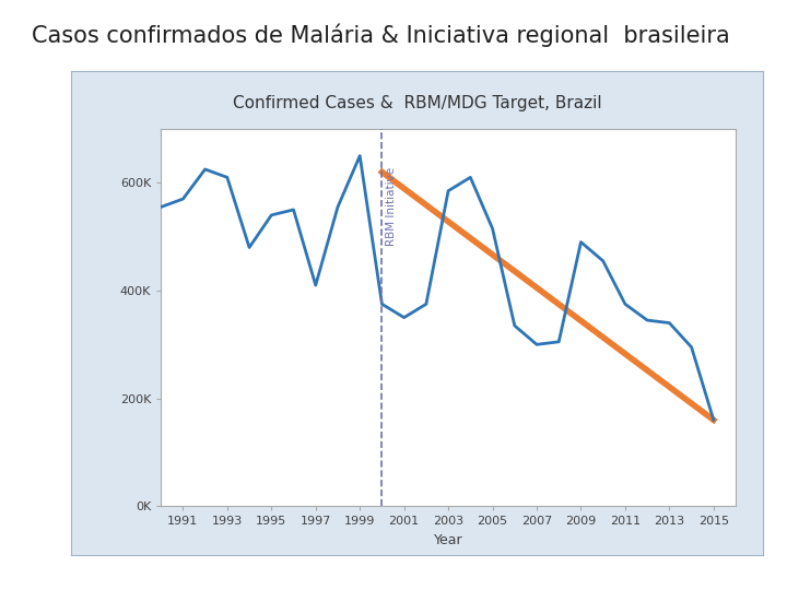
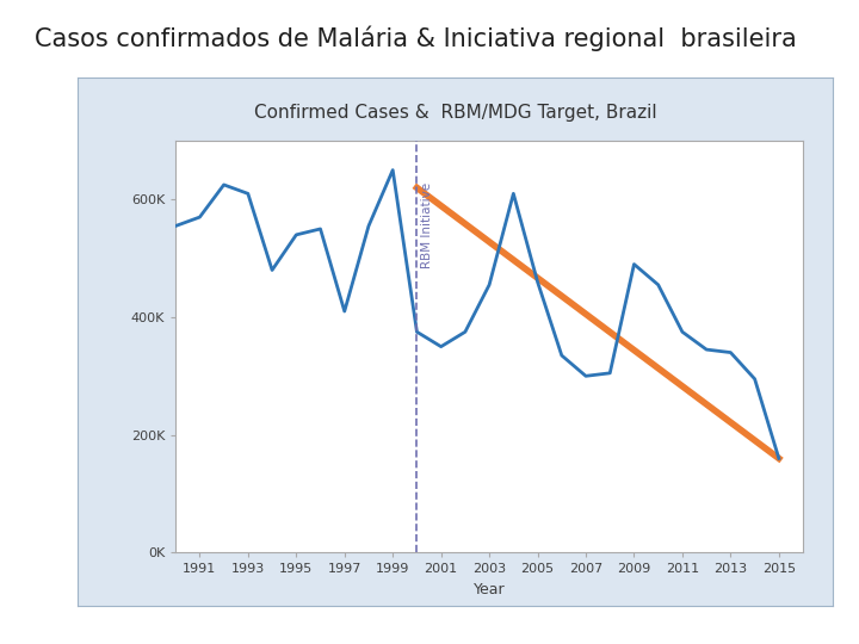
2003: 585K -> 455K
2005: 515K -> 460K
